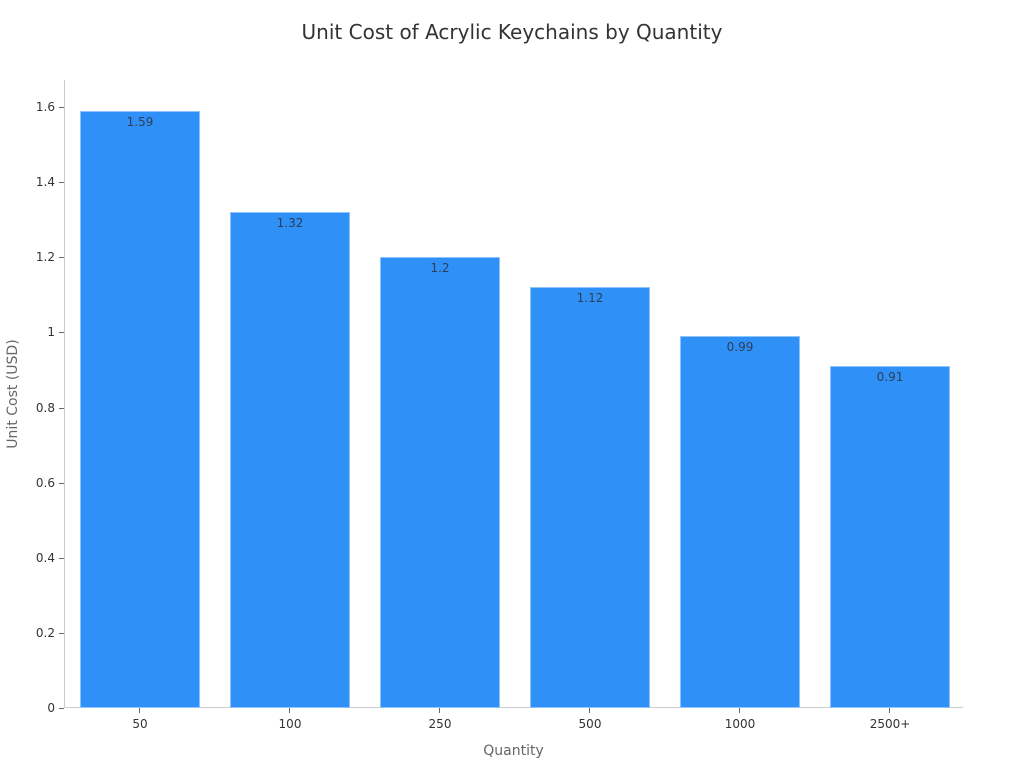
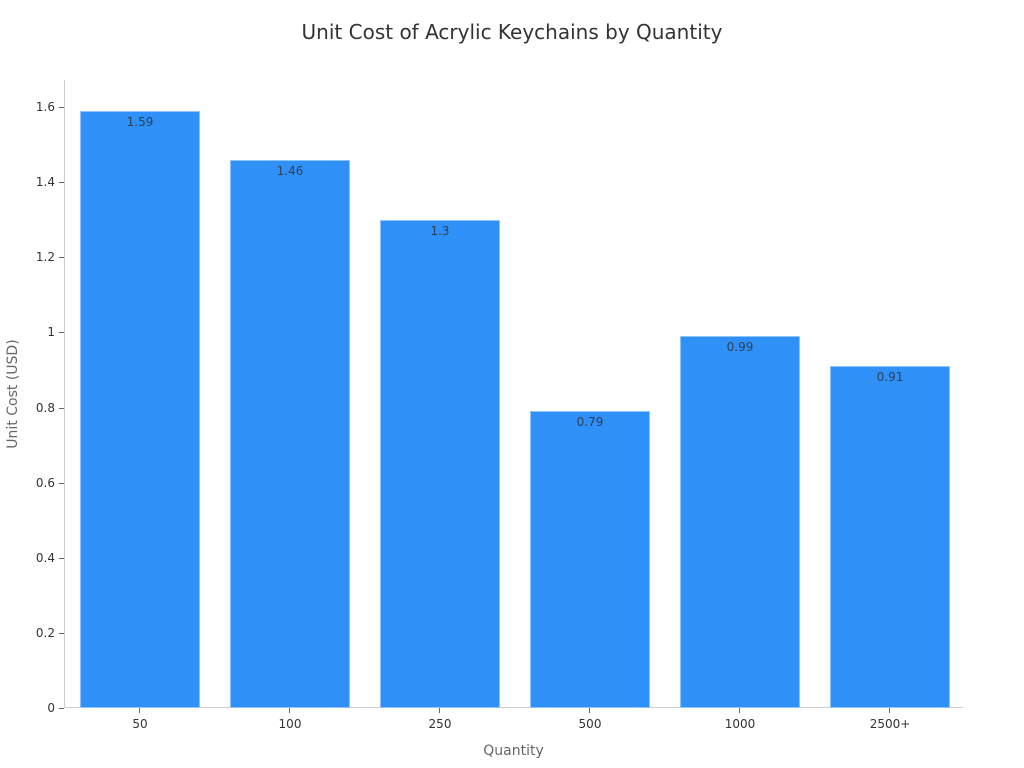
100: 1.32 -> 1.46
250: 1.2 -> 1.3
500: 1.12 -> 0.79
